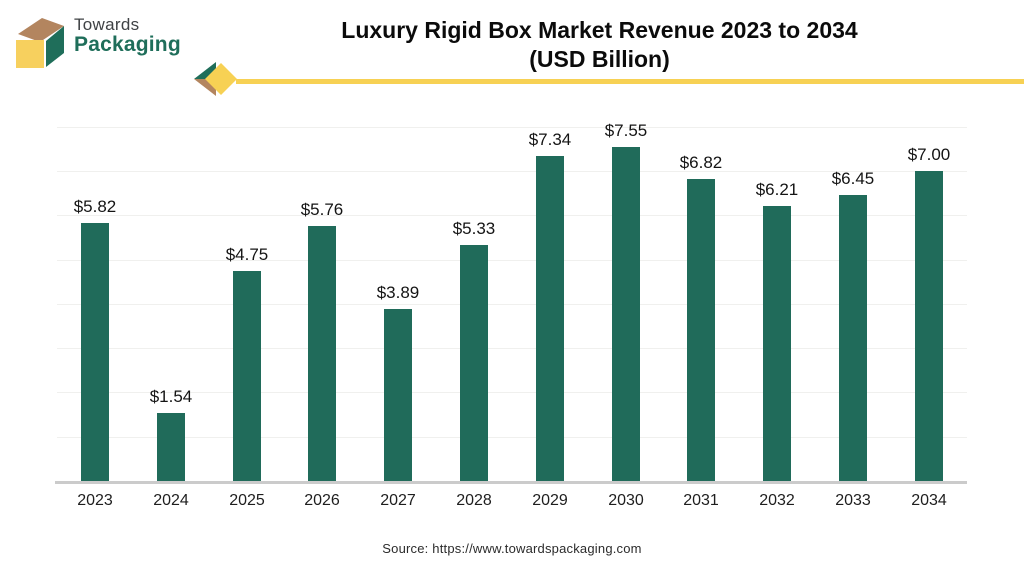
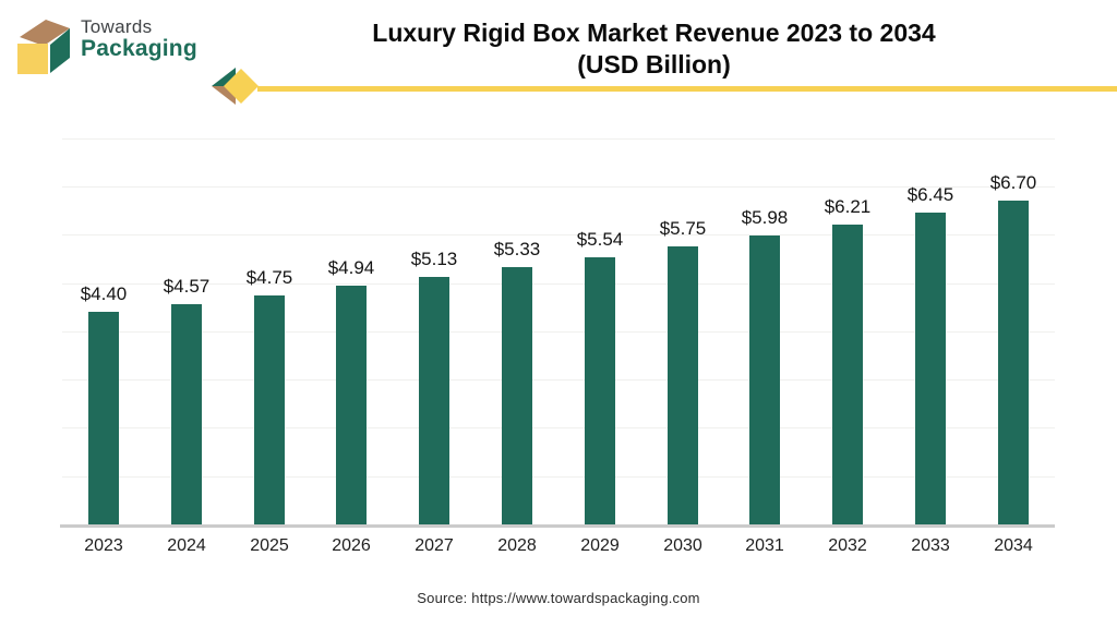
2023: $5.82 -> $4.40
2024: $1.54 -> $4.57
2026: $5.76 -> $4.94
2027: $3.89 -> $5.13
2029: $7.34 -> $5.54
2030: $7.55 -> $5.75
2031: $6.82 -> $5.98
2034: $7.00 -> $6.70
